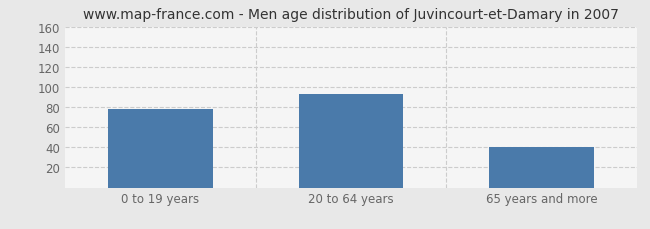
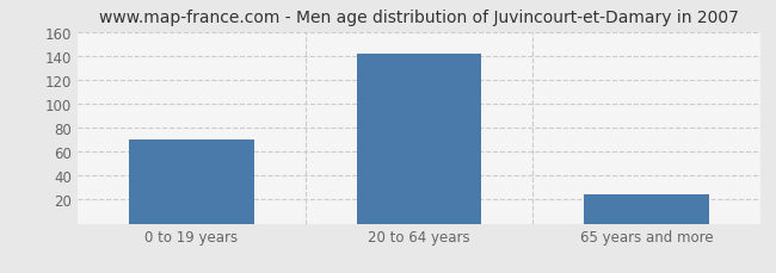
0 to 19 years: 78 -> 70
20 to 64 years: 93 -> 142
65 years and more: 40 -> 24
